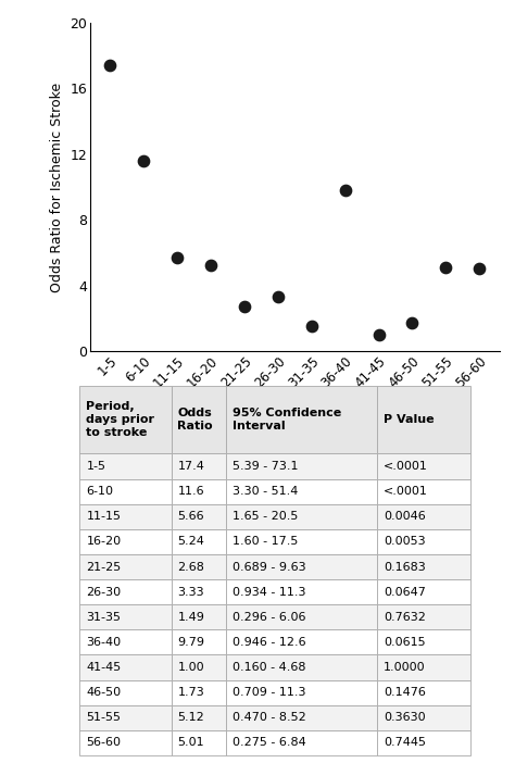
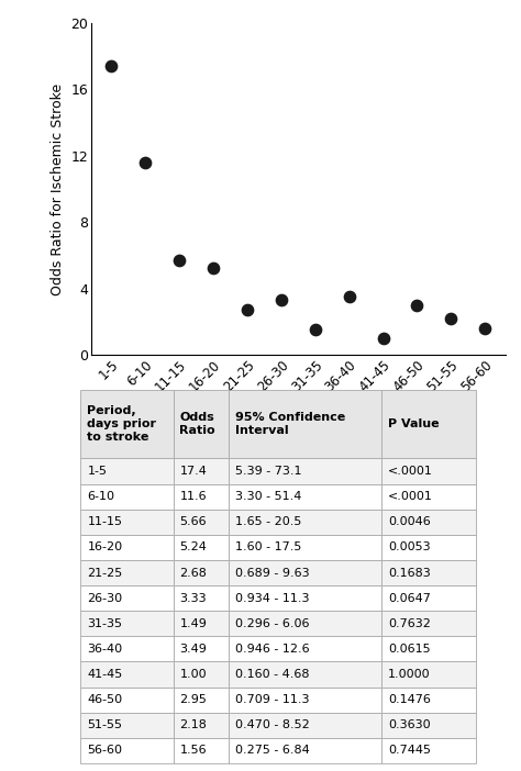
36-40: 9.79 -> 3.49
46-50: 1.73 -> 2.95
51-55: 5.12 -> 2.18
56-60: 5.01 -> 1.56
